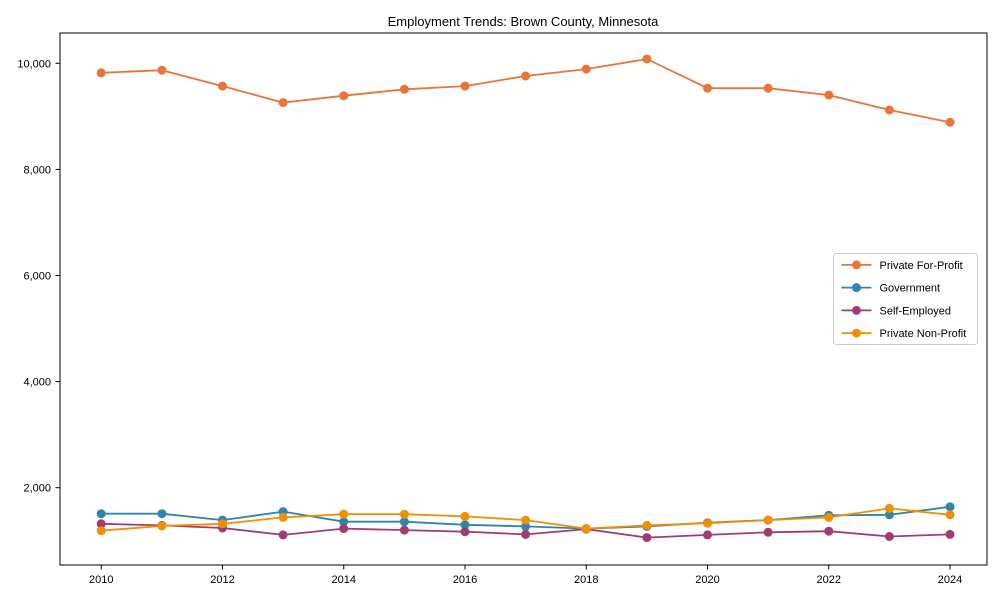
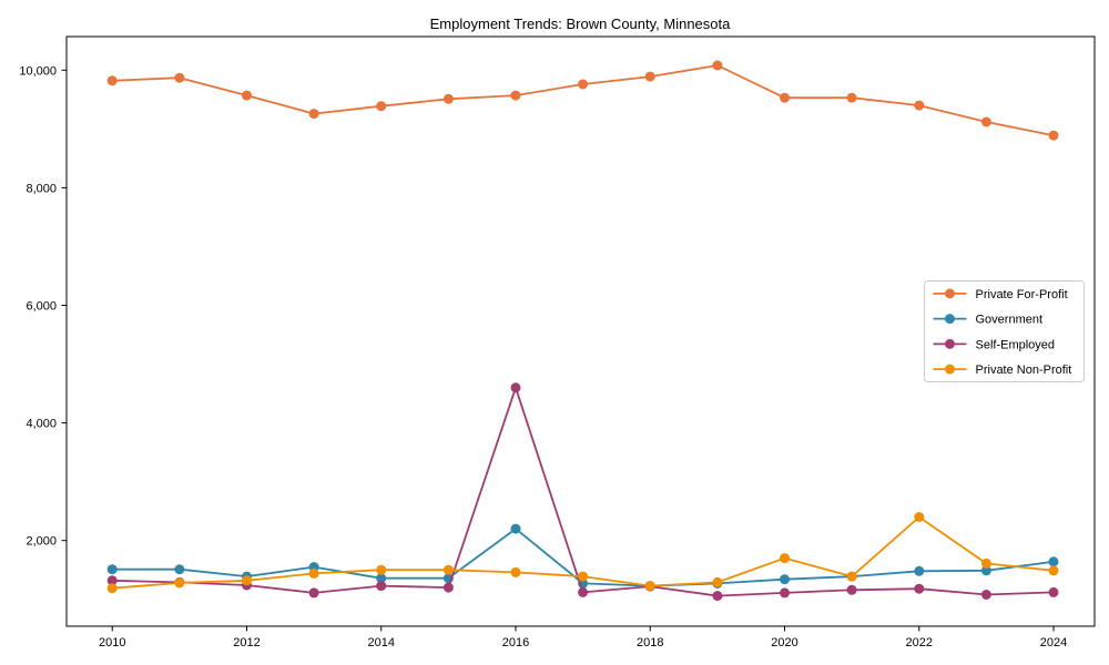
Government/2016: 1300 -> 2200
Self-Employed/2016: 1200 -> 4600
Private Non-Profit/2020: 1300 -> 1700
Private Non-Profit/2022: 1400 -> 2400
